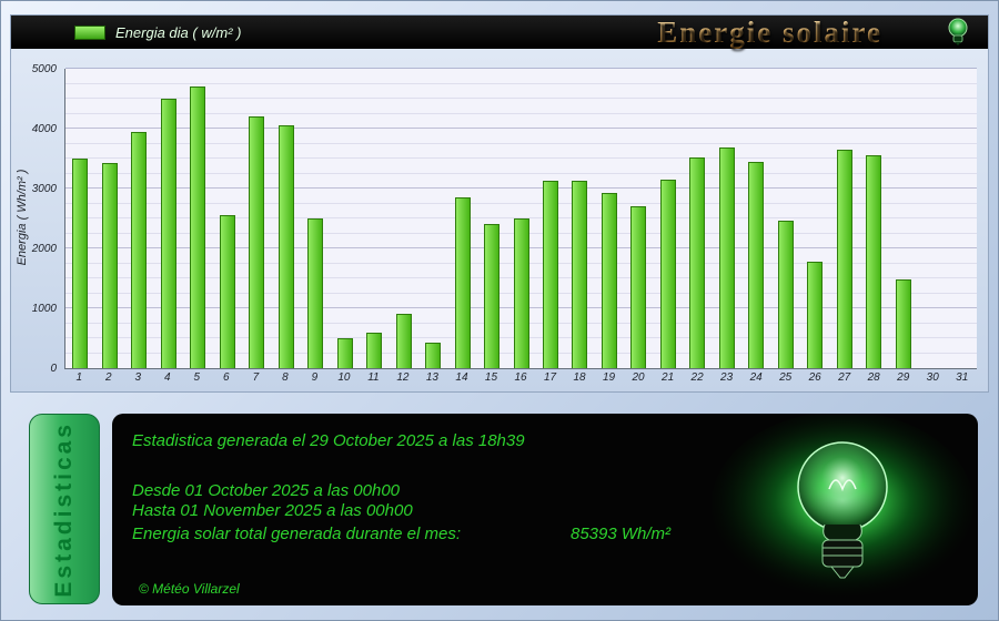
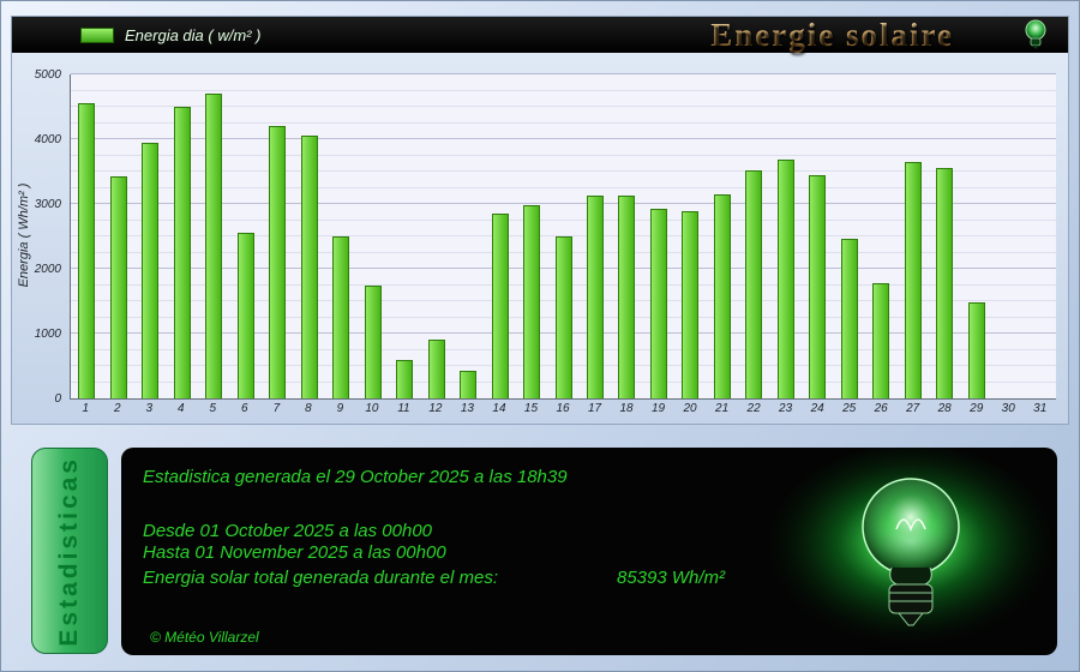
1: 3500 -> 4600
10: 500 -> 1800
15: 2400 -> 3000
20: 2700 -> 2900
